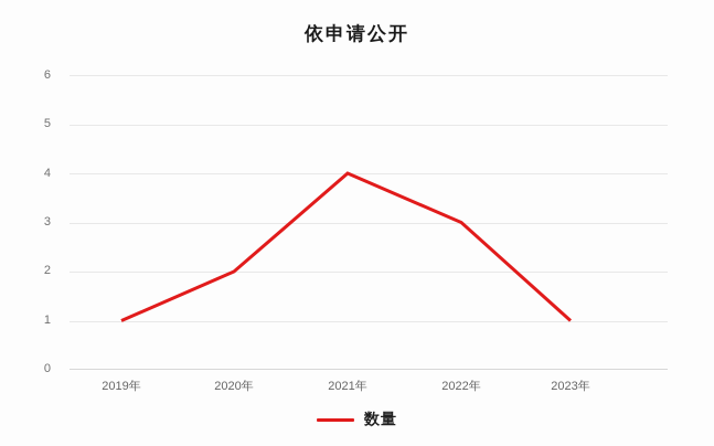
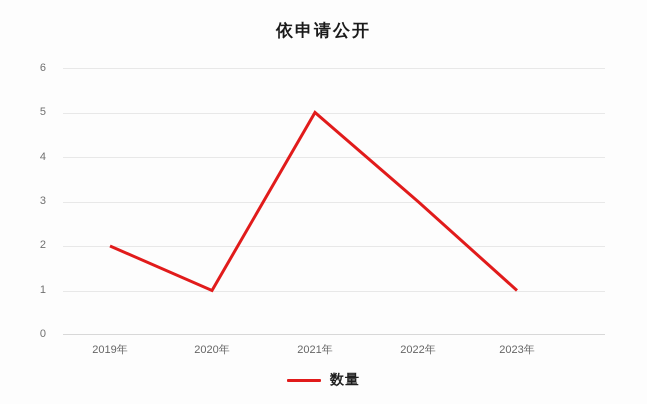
2019年: 1 -> 2
2020年: 2 -> 1
2021年: 4 -> 5
